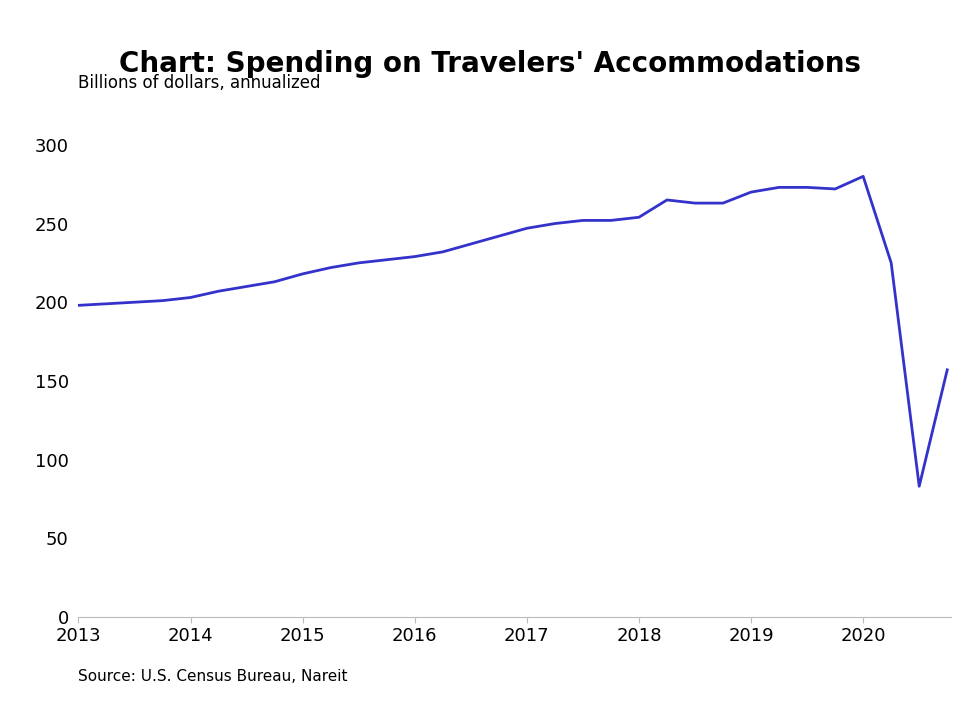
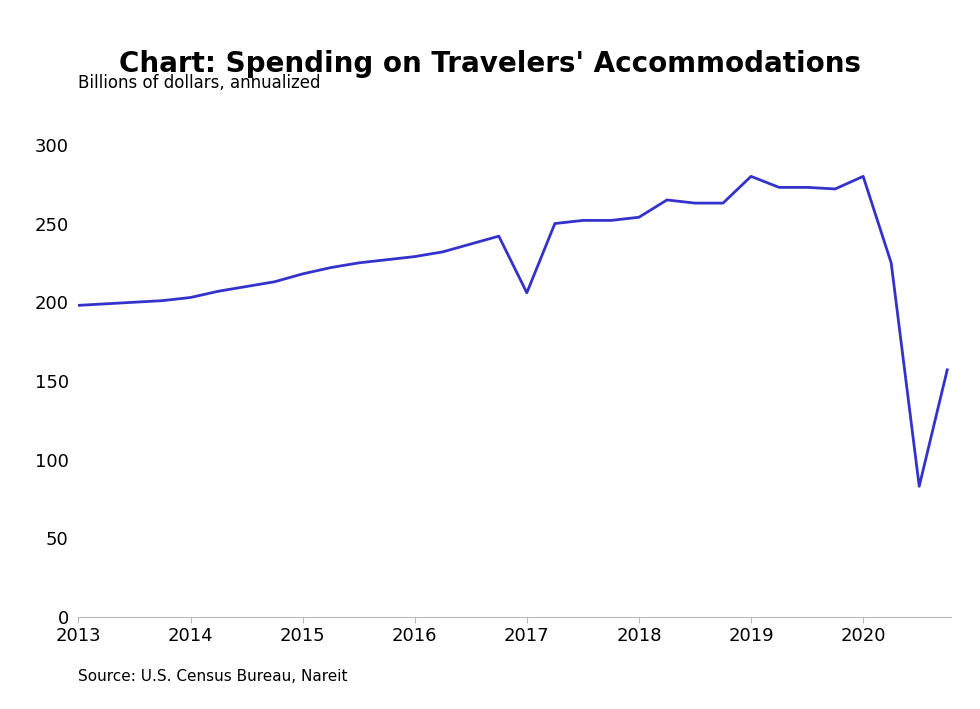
2017: 247 -> 206
2019: 270 -> 280
